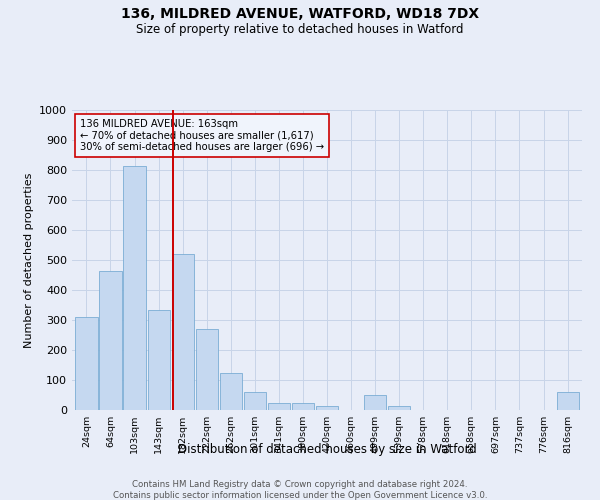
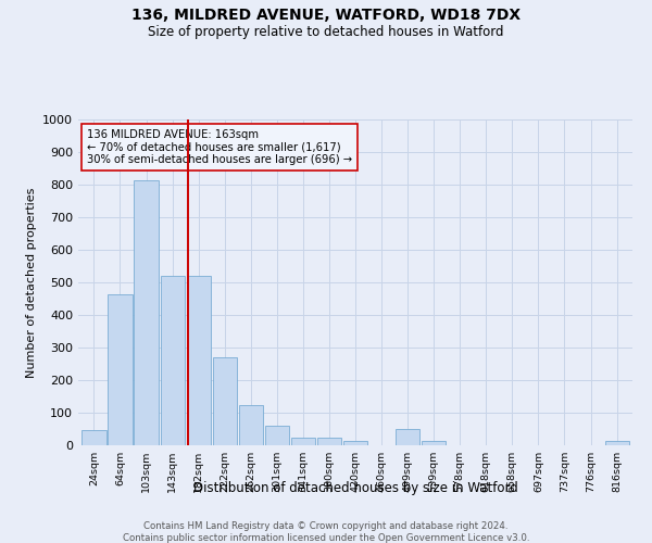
24sqm: 310 -> 46
143sqm: 335 -> 520
816sqm: 60 -> 13
